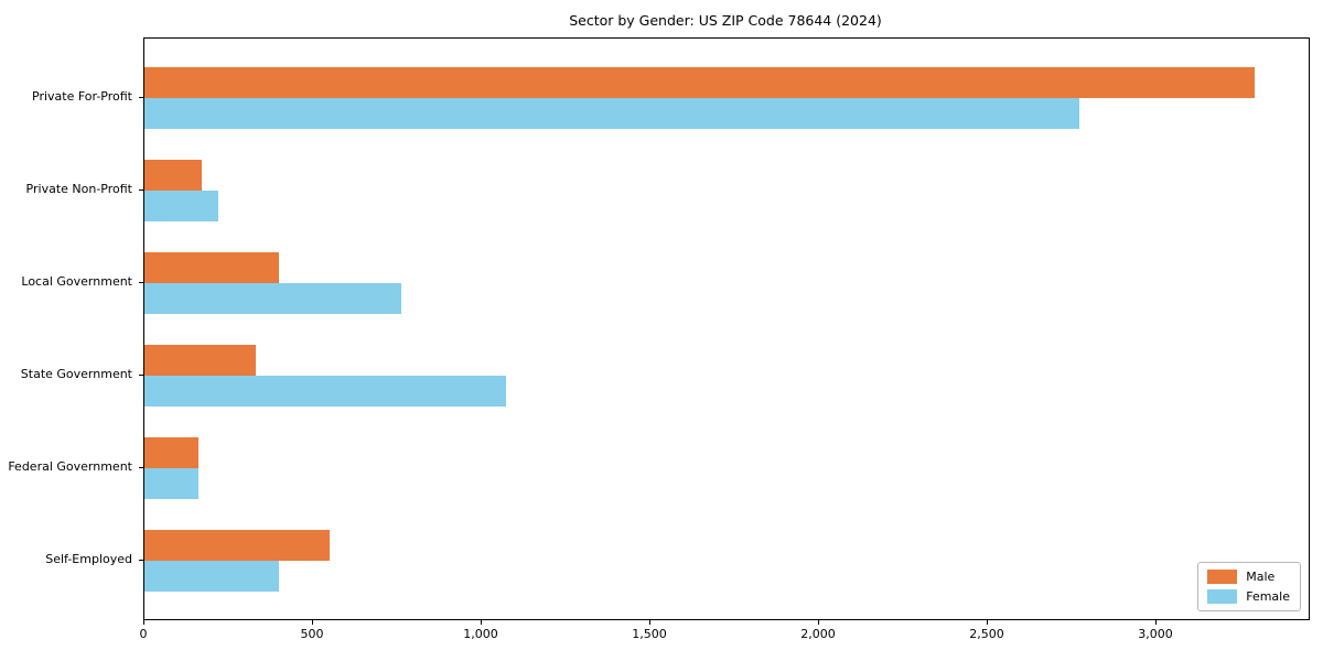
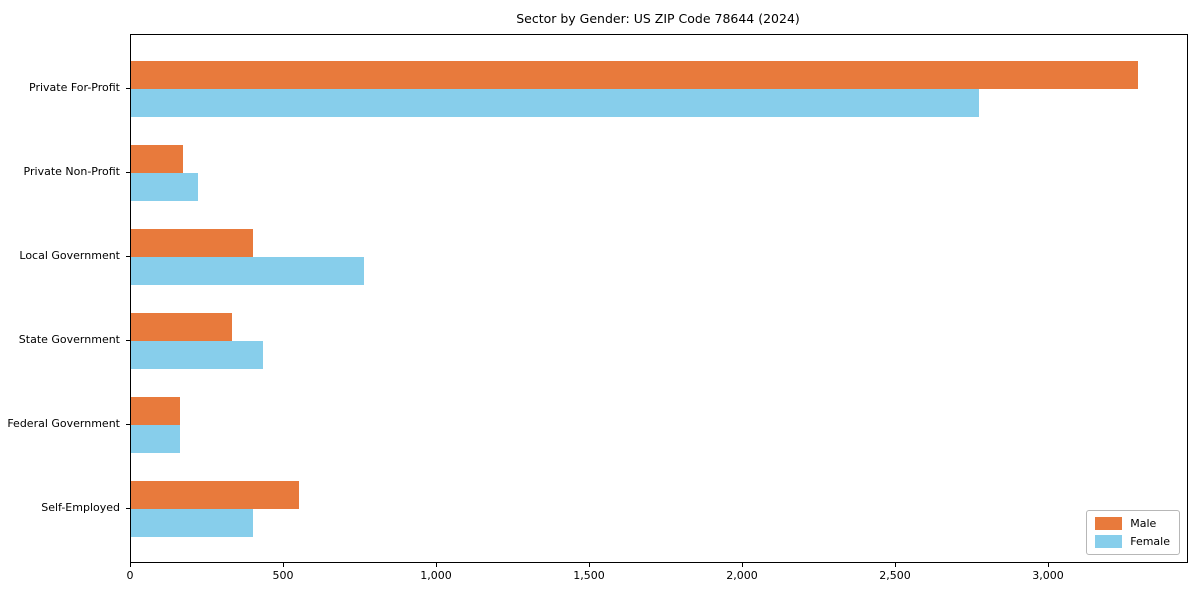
Female/State Government: 1070 -> 430
